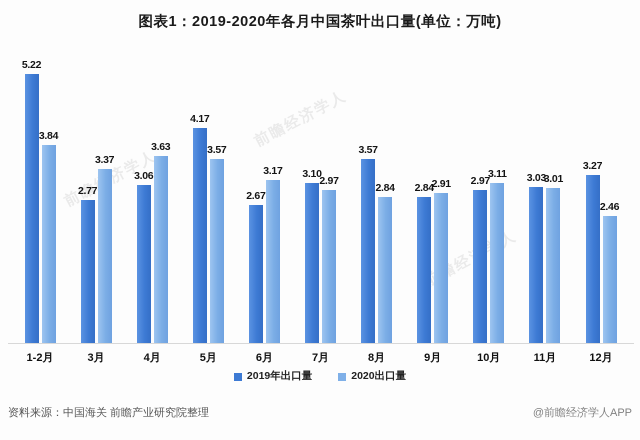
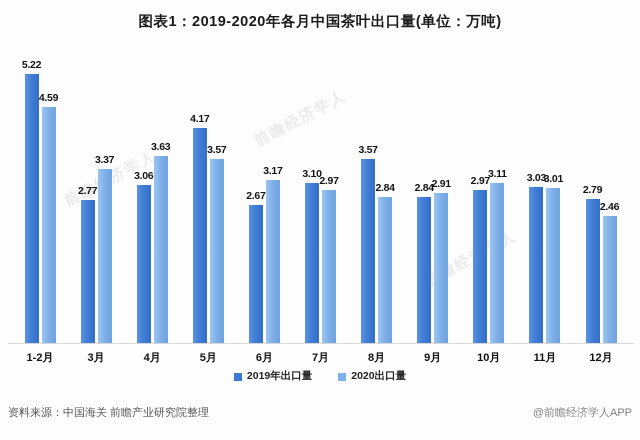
2020出口量/1-2月: 3.84 -> 4.59
2019年出口量/12月: 3.27 -> 2.79
